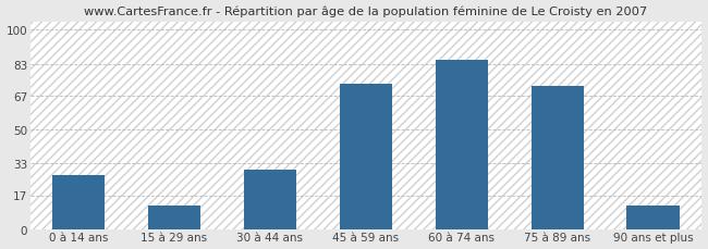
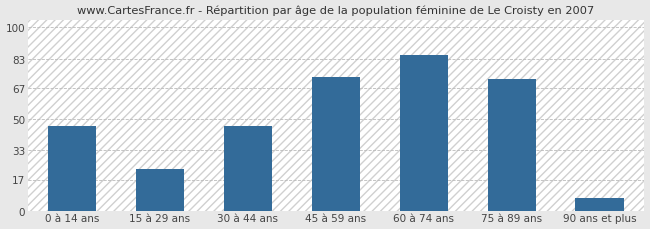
0 à 14 ans: 27 -> 46
15 à 29 ans: 12 -> 23
30 à 44 ans: 30 -> 46
90 ans et plus: 12 -> 7
